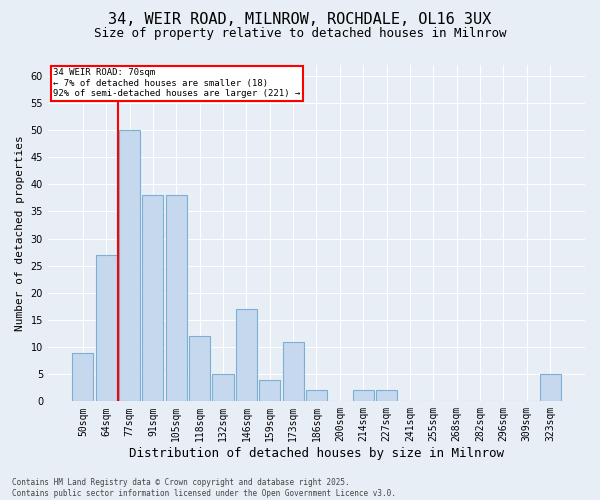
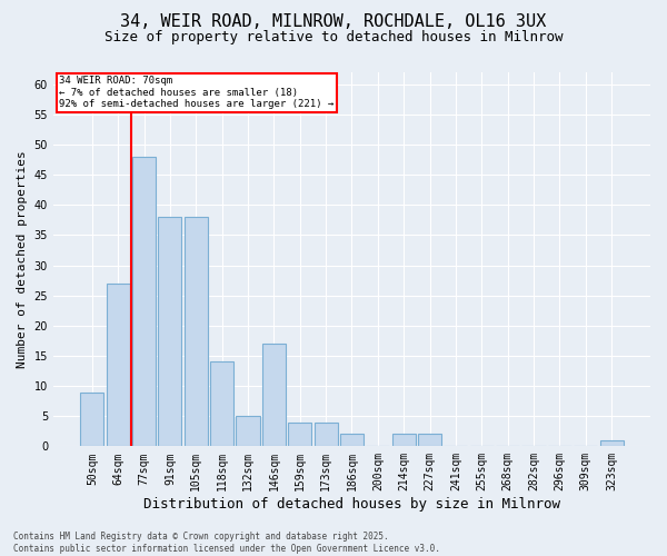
77sqm: 50 -> 48
118sqm: 12 -> 14
173sqm: 11 -> 4
323sqm: 5 -> 1
